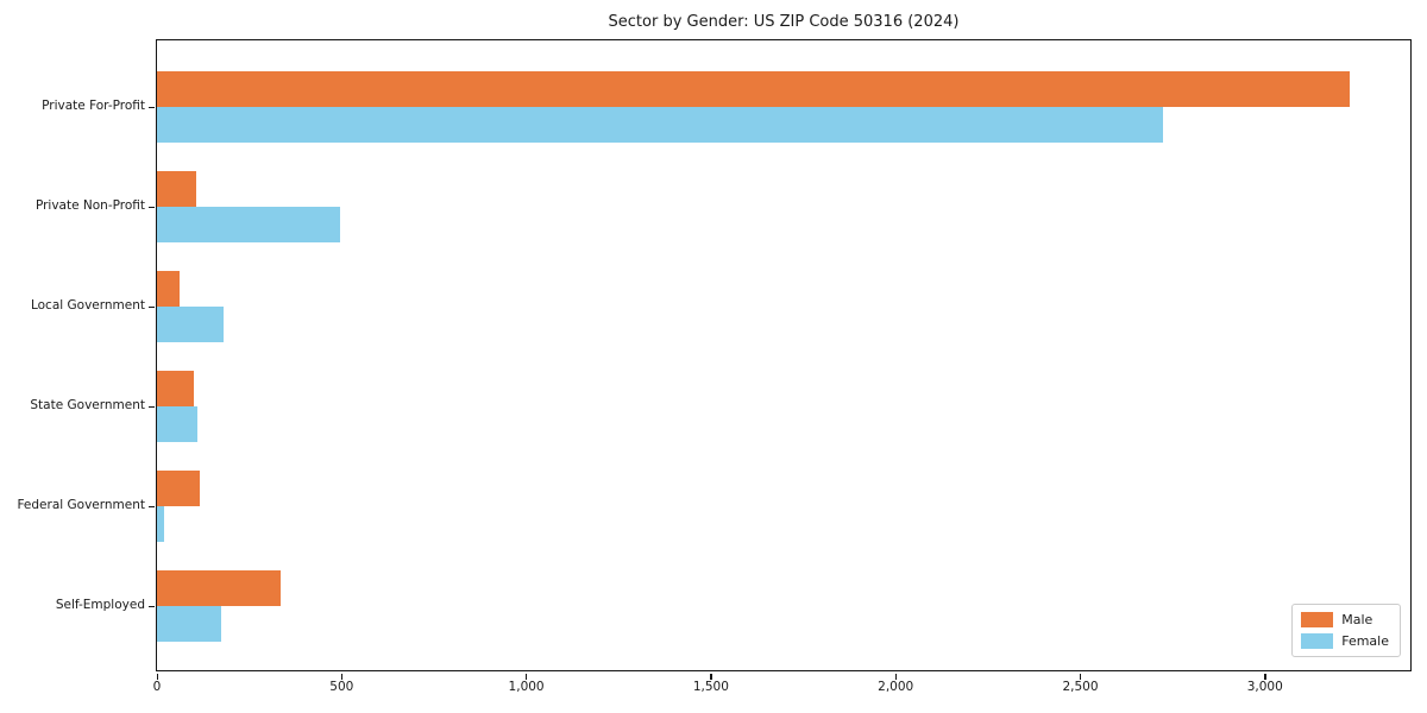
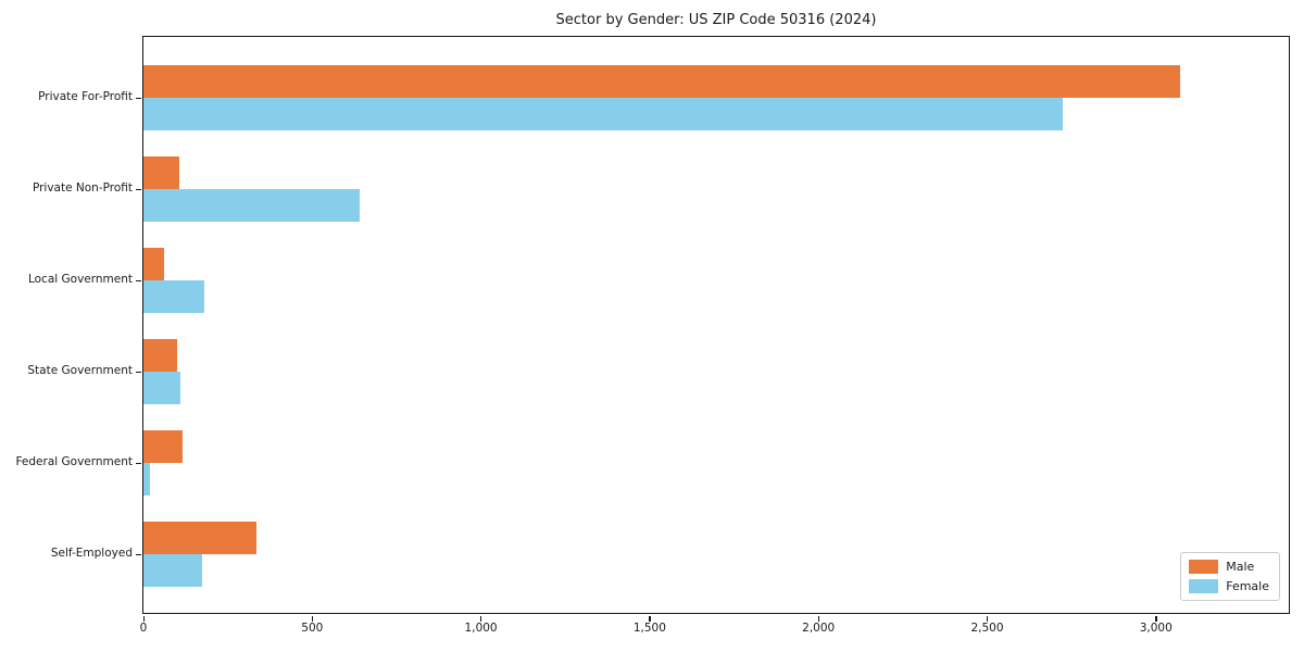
Male/Private For-Profit: 3230 -> 3070
Female/Private Non-Profit: 500 -> 640
